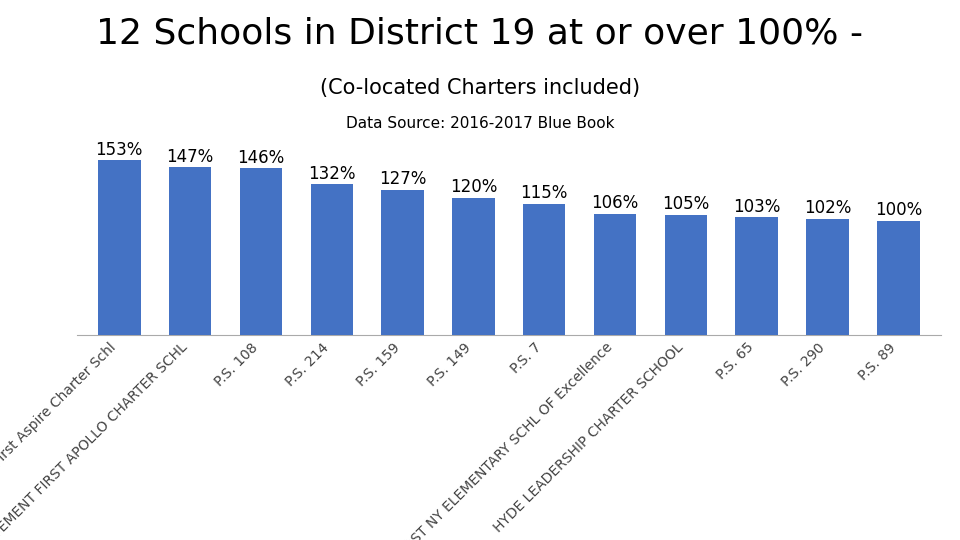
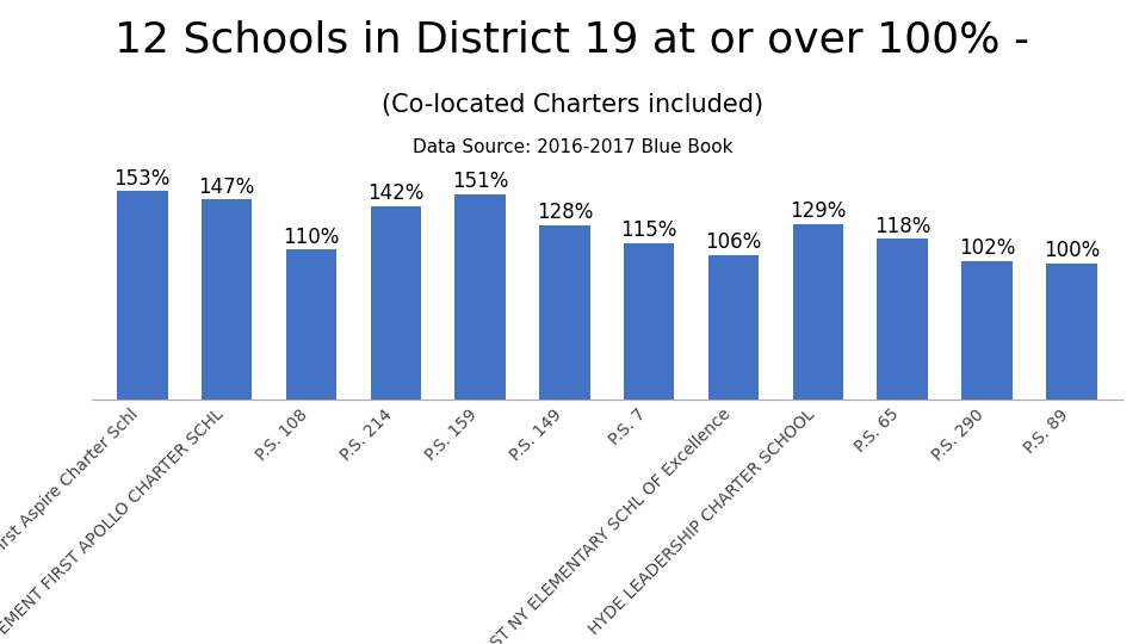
P.S. 108: 146% -> 110%
P.S. 214: 132% -> 142%
P.S. 159: 127% -> 151%
P.S. 149: 120% -> 128%
HYDE LEADERSHIP CHARTER SCHOOL: 105% -> 129%
P.S. 65: 103% -> 118%
